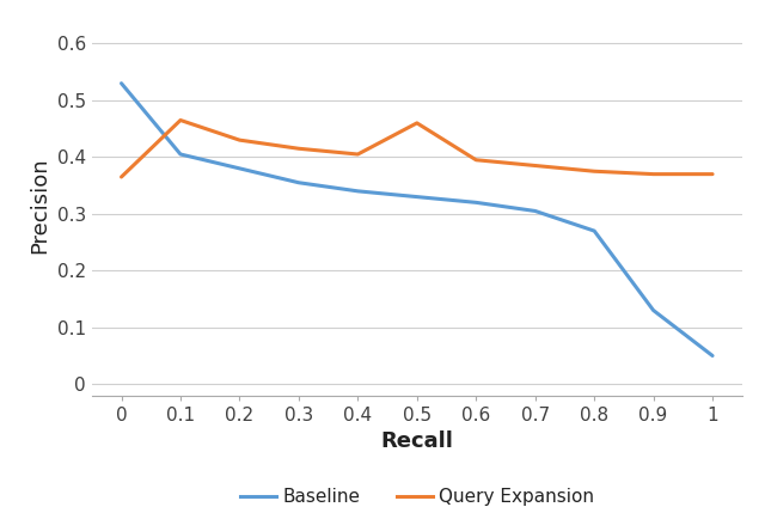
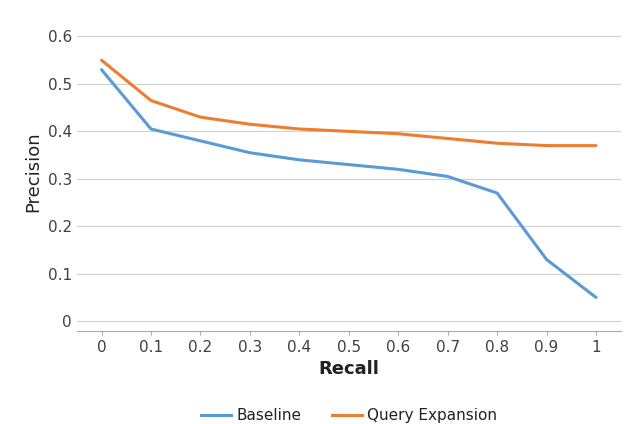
Query Expansion/0: 0.365 -> 0.550
Query Expansion/0.5: 0.460 -> 0.400
